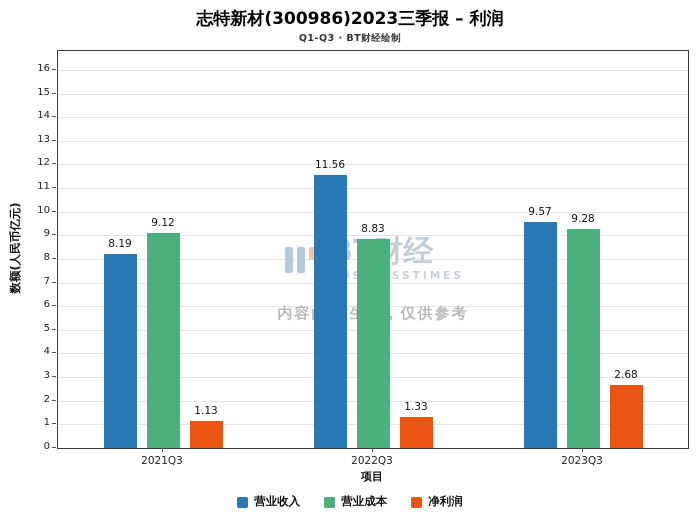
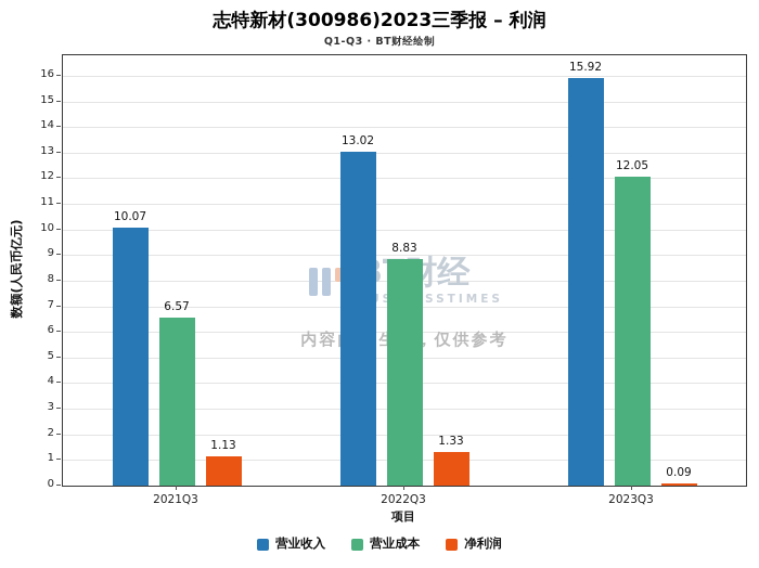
营业收入/2021Q3: 8.19 -> 10.07
营业成本/2021Q3: 9.12 -> 6.57
营业收入/2022Q3: 11.56 -> 13.02
营业收入/2023Q3: 9.57 -> 15.92
营业成本/2023Q3: 9.28 -> 12.05
净利润/2023Q3: 2.68 -> 0.09
